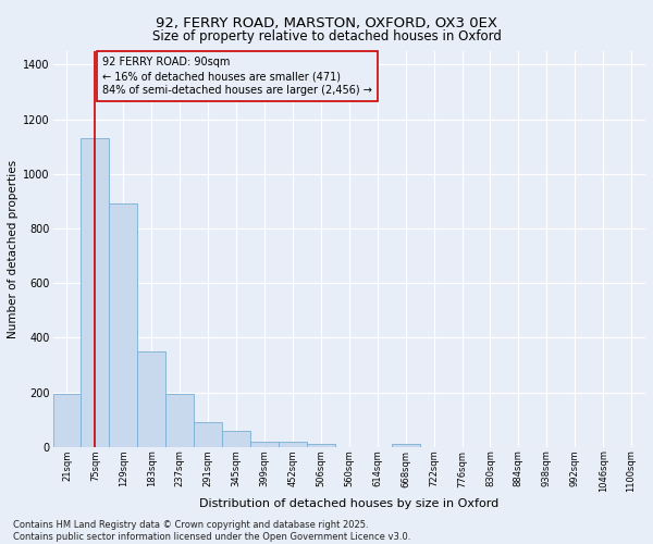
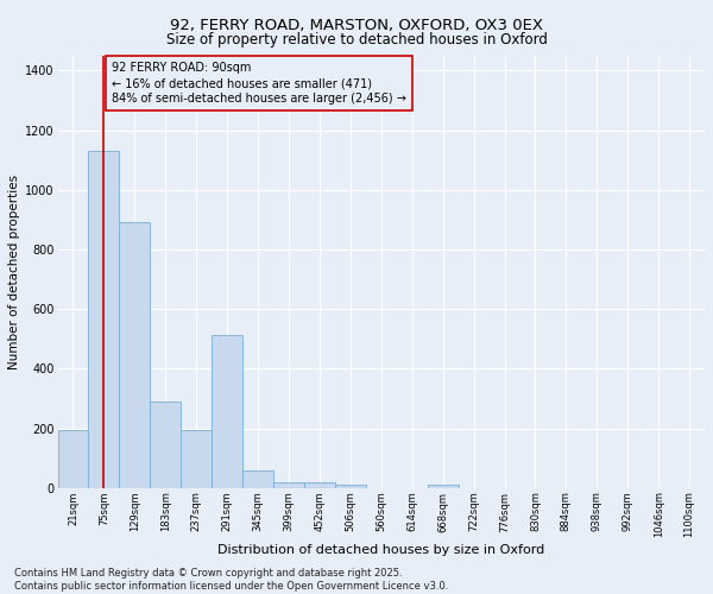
183sqm: 350 -> 290
291sqm: 90 -> 515
